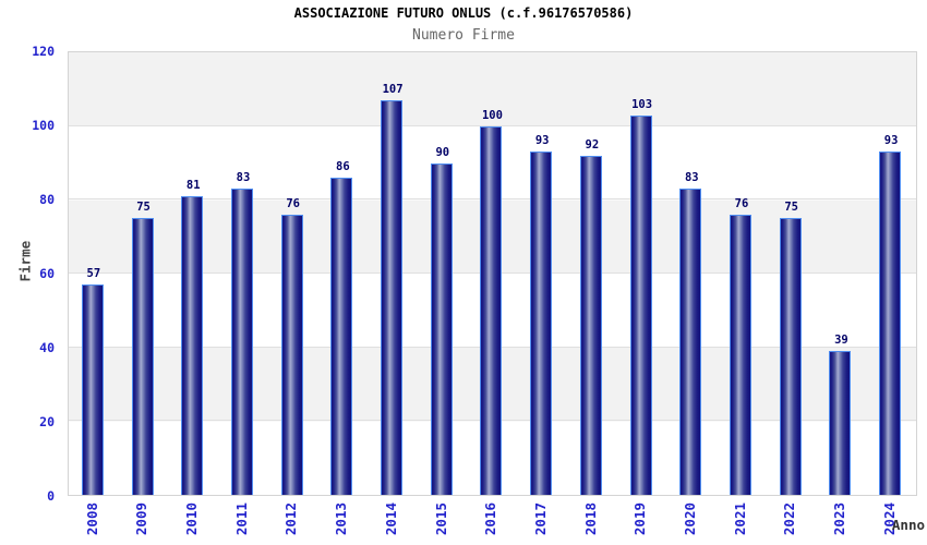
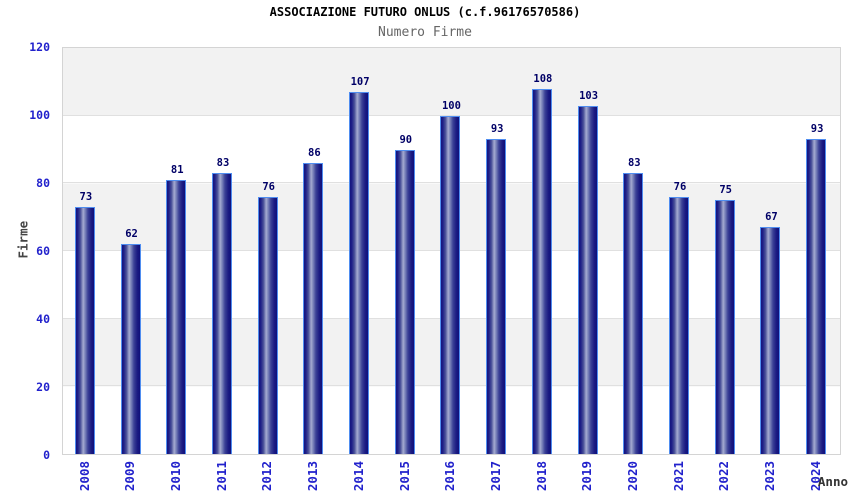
2008: 57 -> 73
2009: 75 -> 62
2018: 92 -> 108
2023: 39 -> 67
